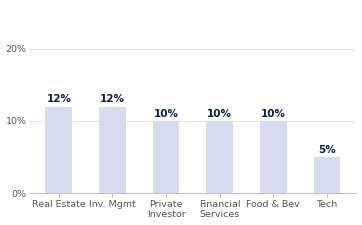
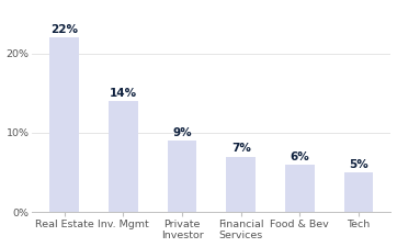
Real Estate: 12% -> 22%
Inv. Mgmt: 12% -> 14%
Private Investor: 10% -> 9%
Financial Services: 10% -> 7%
Food & Bev: 10% -> 6%
